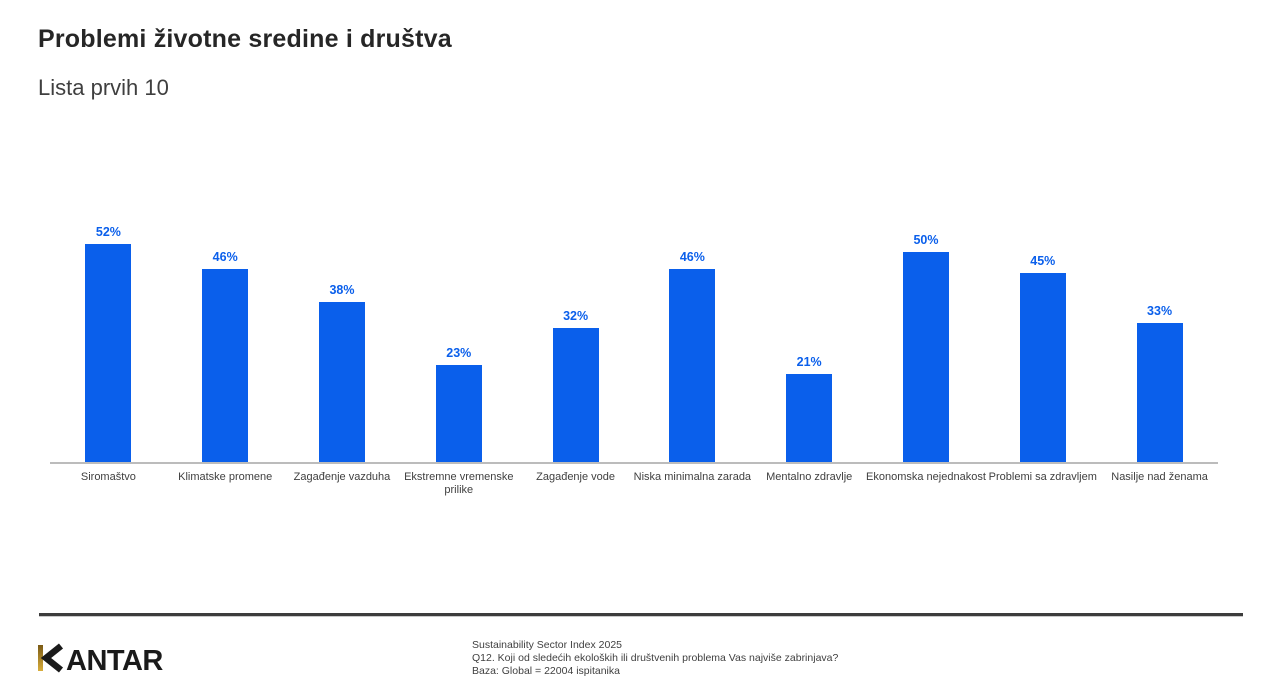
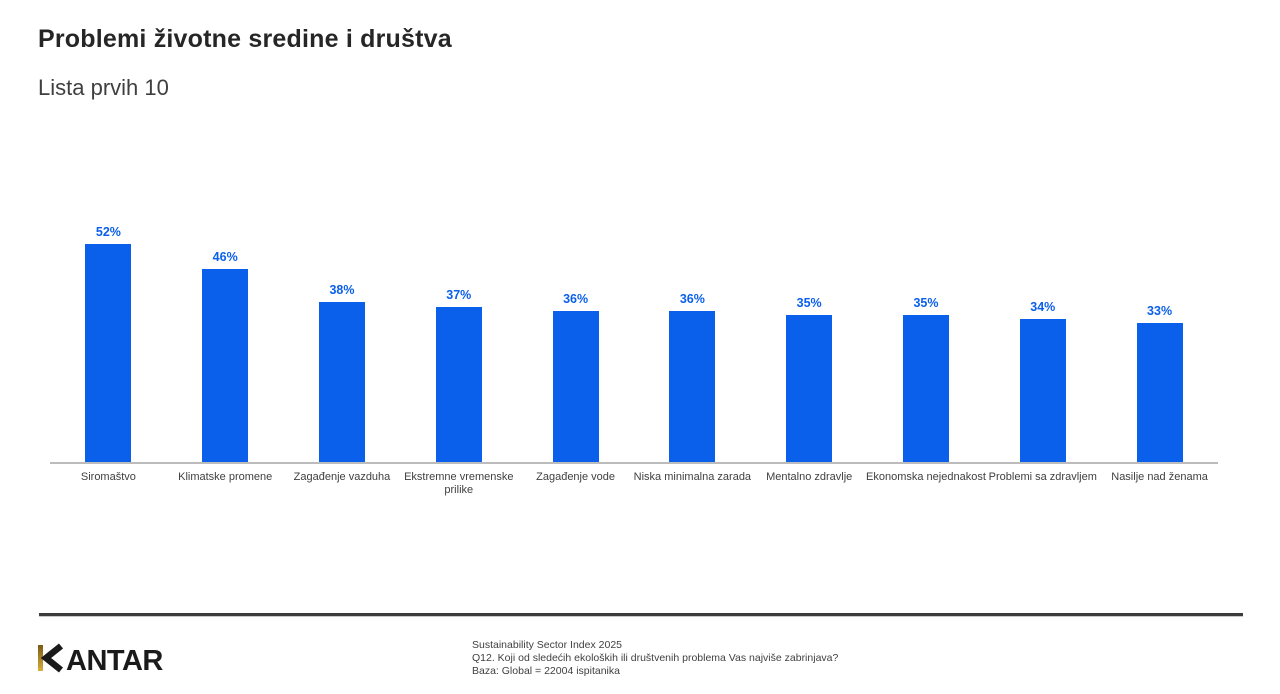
Ekstremne vremenske prilike: 23% -> 37%
Zagađenje vode: 32% -> 36%
Niska minimalna zarada: 46% -> 36%
Mentalno zdravlje: 21% -> 35%
Ekonomska nejednakost: 50% -> 35%
Problemi sa zdravljem: 45% -> 34%
